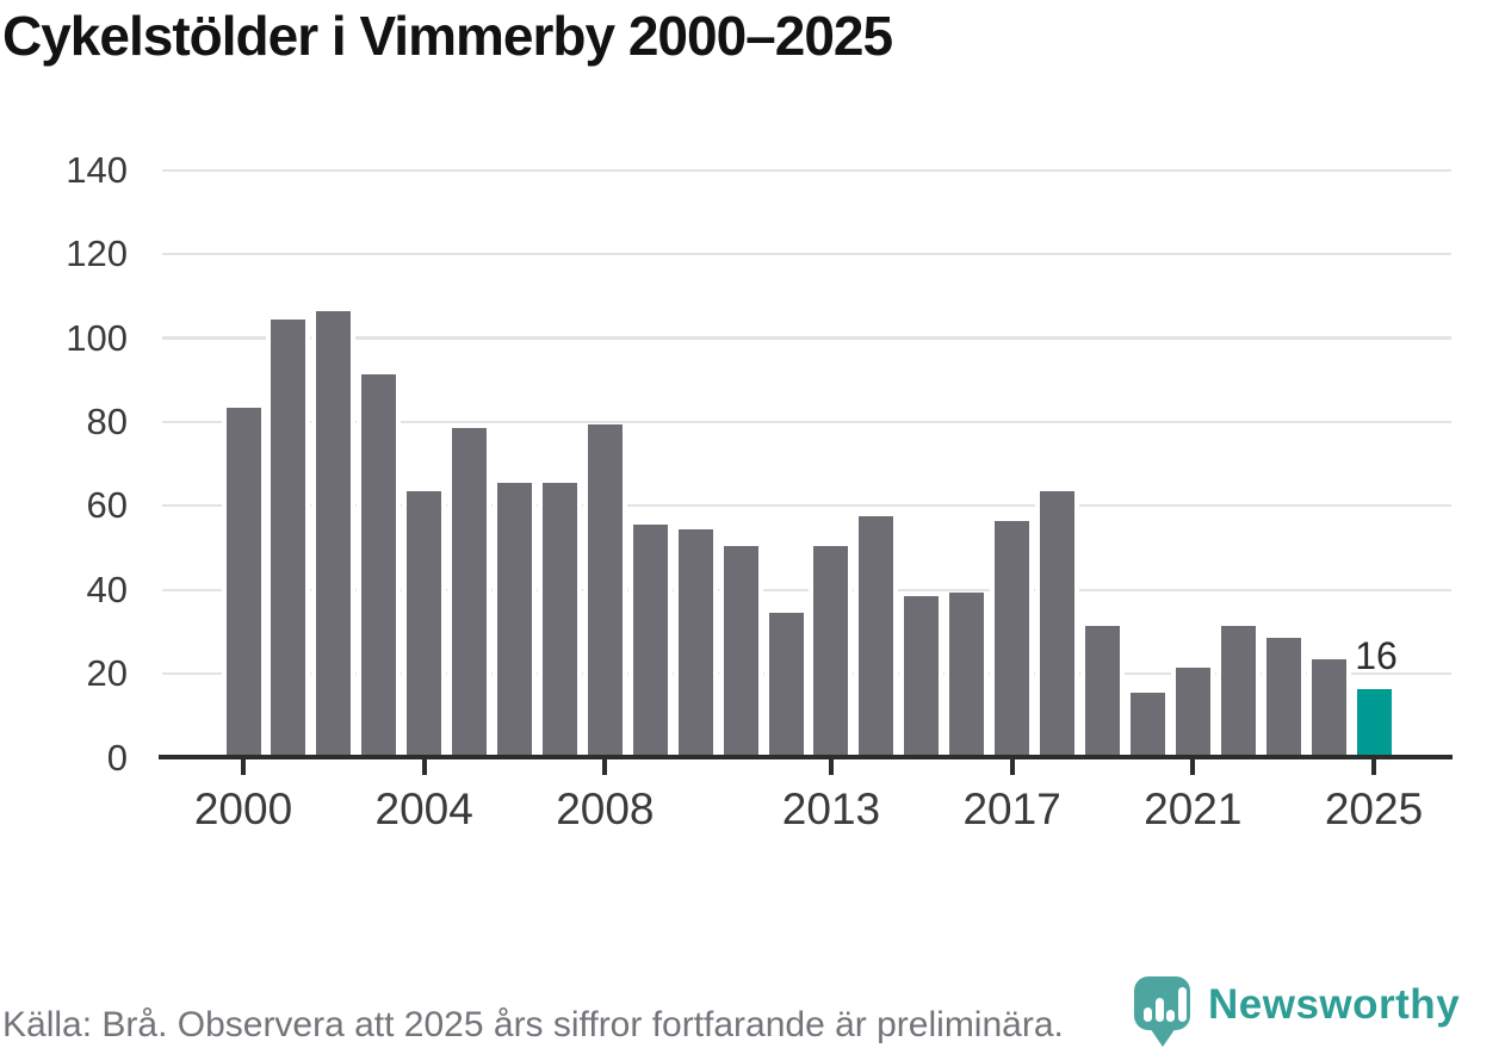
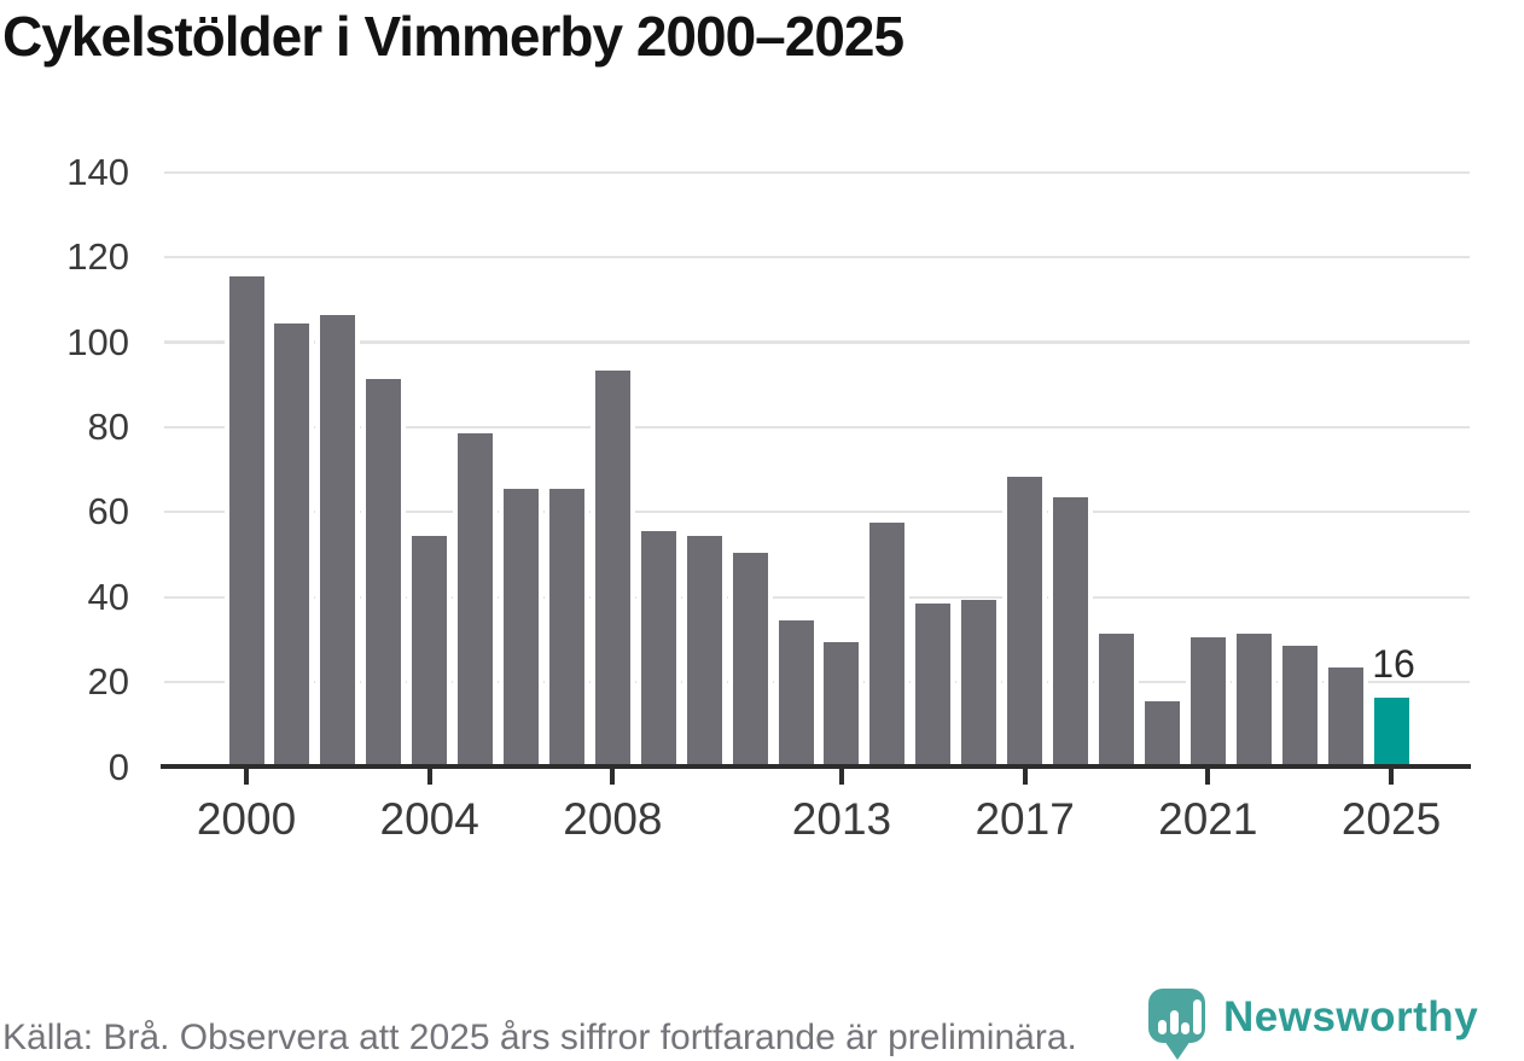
2000: 83 -> 115
2004: 63 -> 54
2008: 79 -> 93
2013: 50 -> 29
2017: 56 -> 68
2021: 21 -> 30
